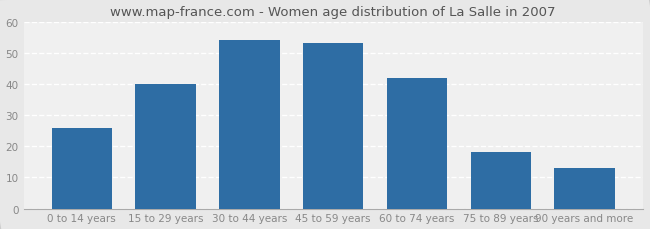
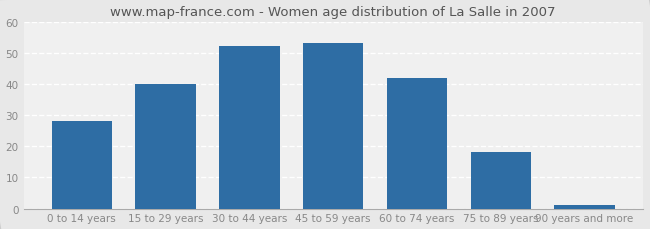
0 to 14 years: 26 -> 28
30 to 44 years: 54 -> 52
90 years and more: 13 -> 1
